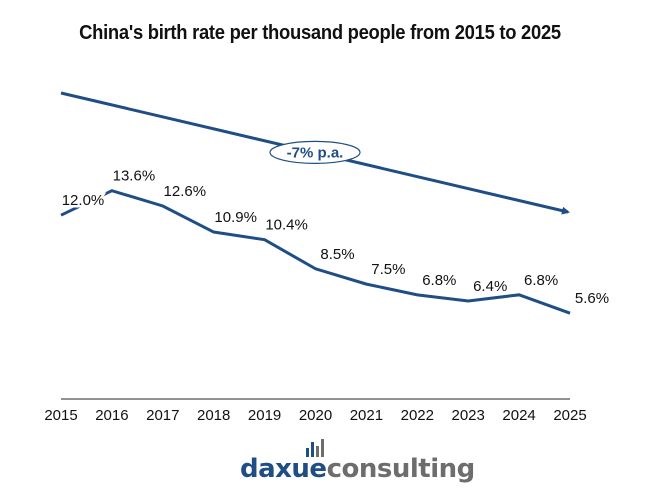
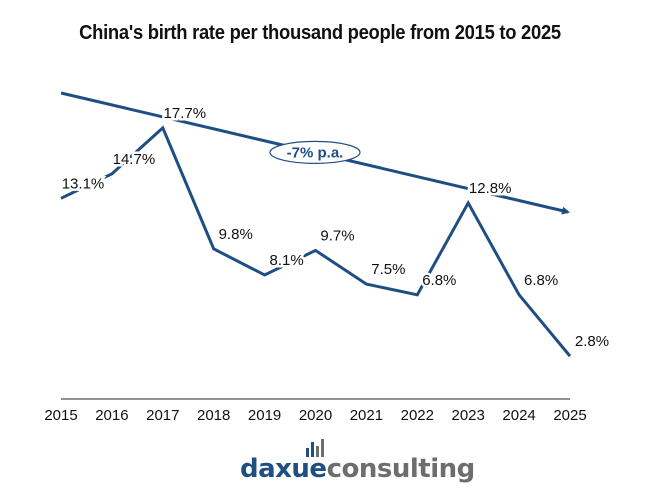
2015: 12.0% -> 13.1%
2016: 13.6% -> 14.7%
2017: 12.6% -> 17.7%
2018: 10.9% -> 9.8%
2019: 10.4% -> 8.1%
2020: 8.5% -> 9.7%
2023: 6.4% -> 12.8%
2025: 5.6% -> 2.8%
